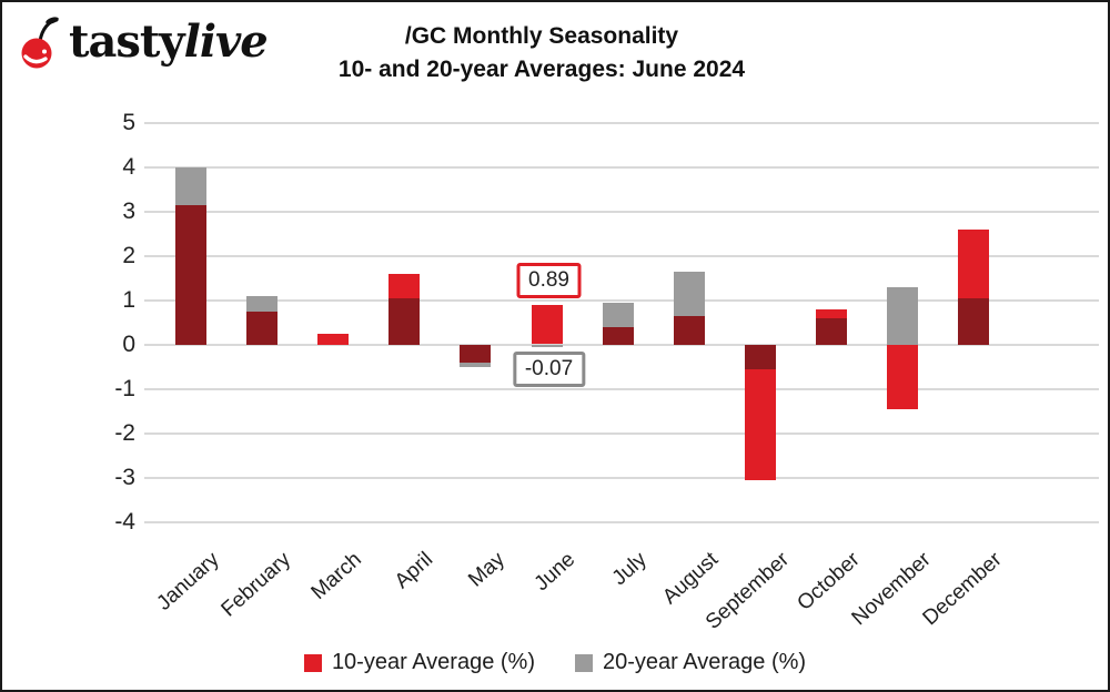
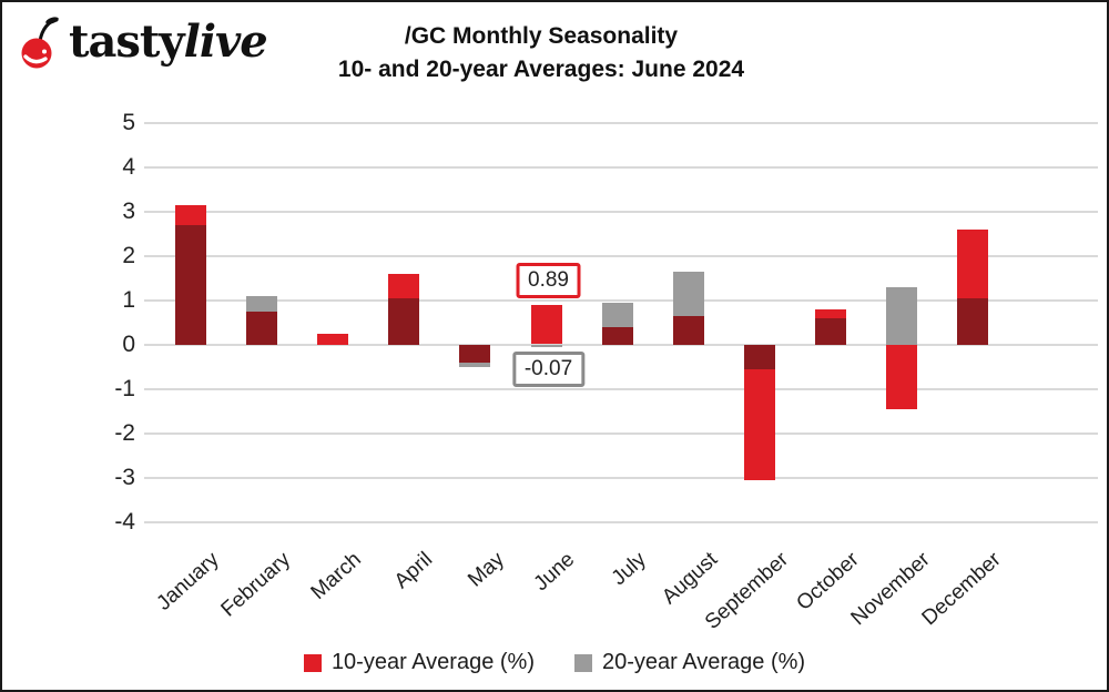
20-year Average (%)/January: 4.0 -> 2.7
